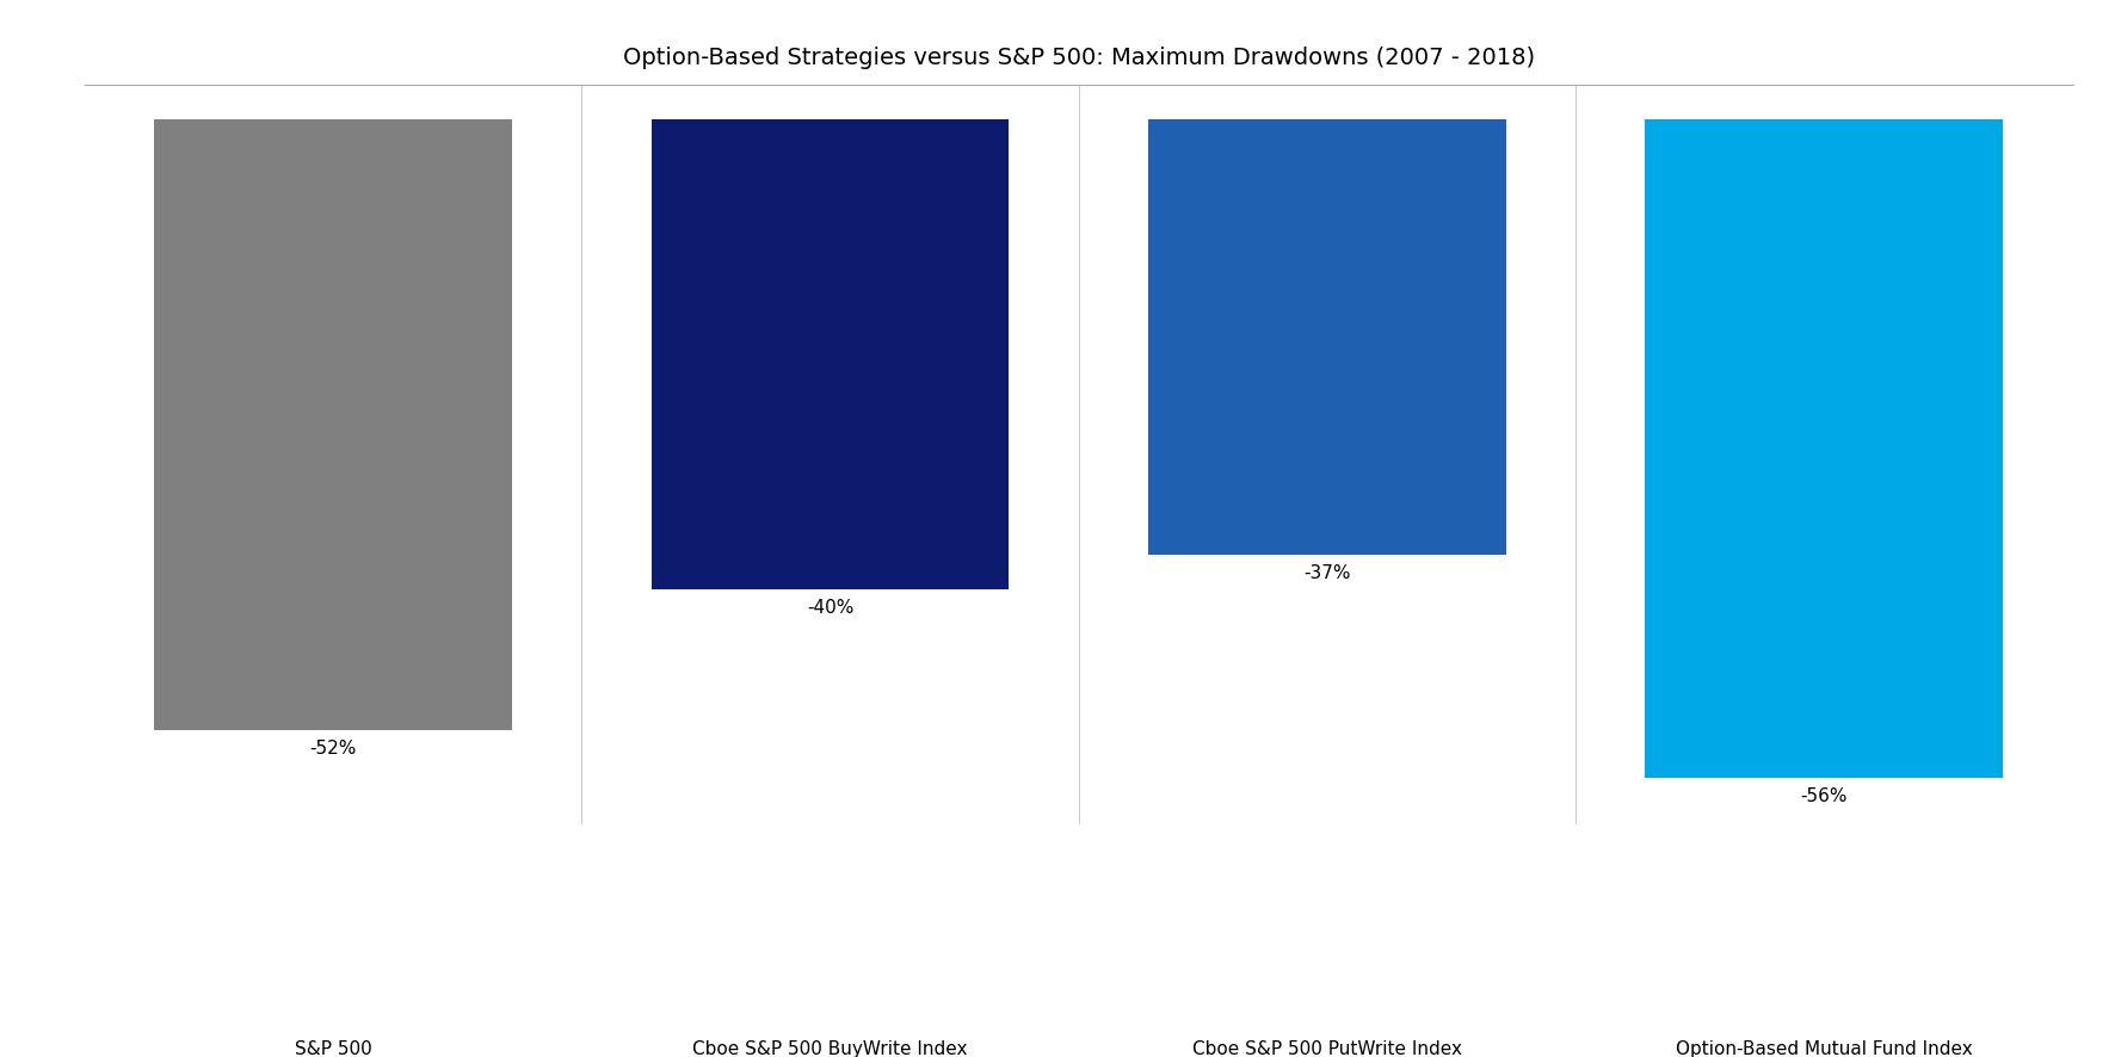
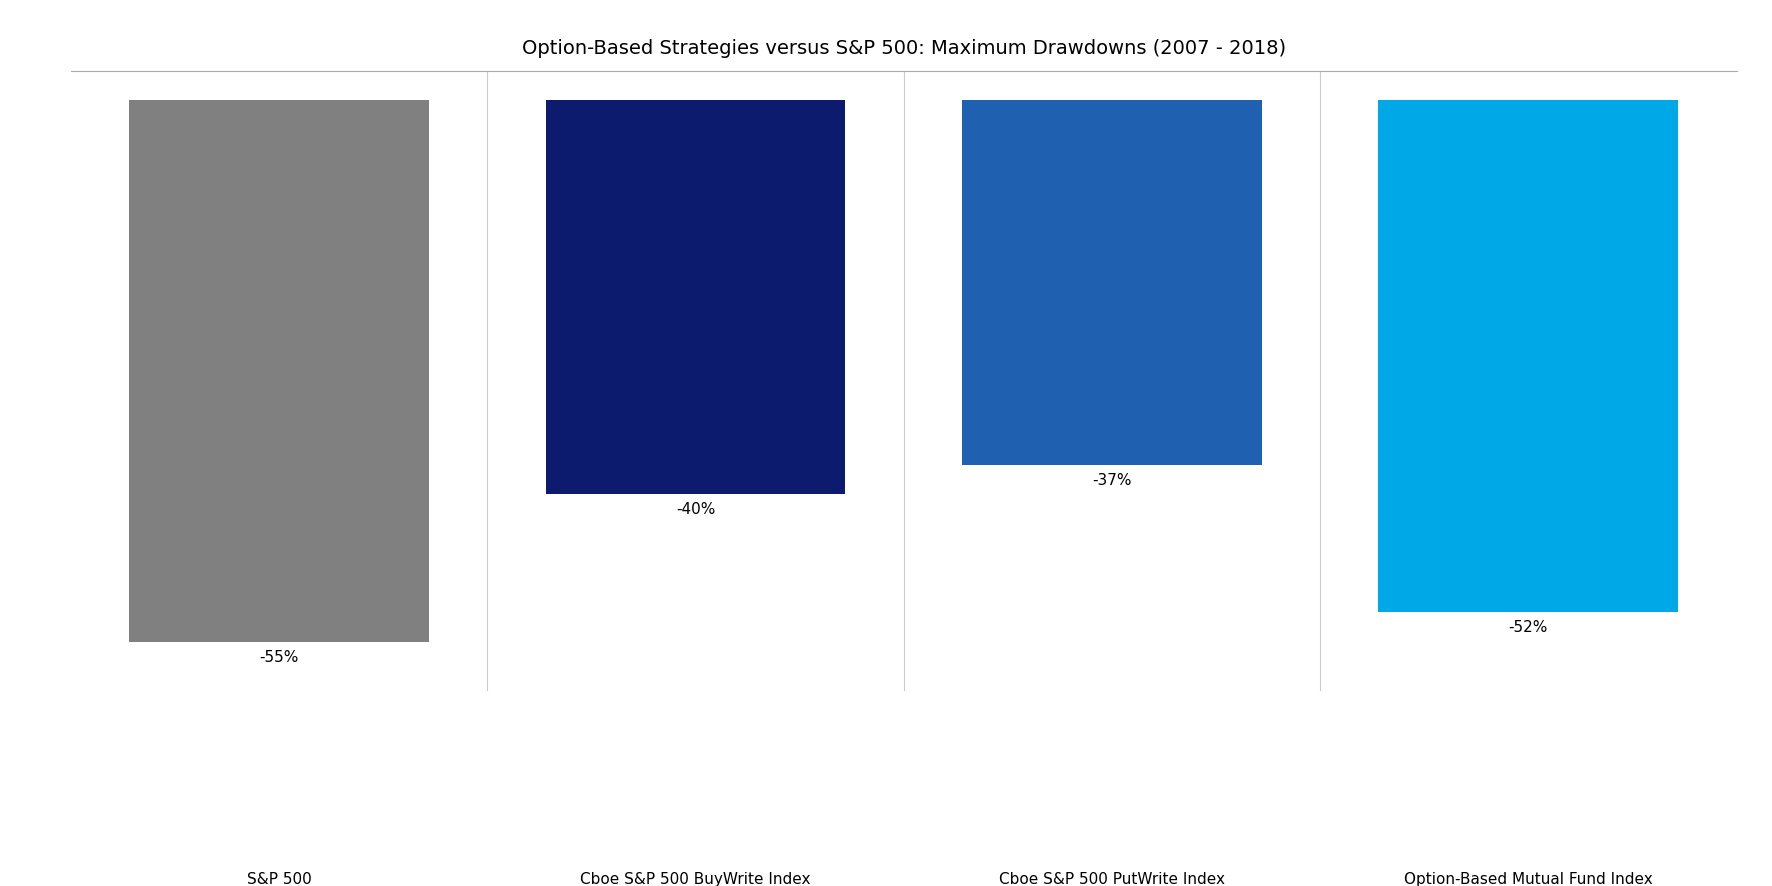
S&P 500: -52% -> -55%
Option-Based Mutual Fund Index: -56% -> -52%
